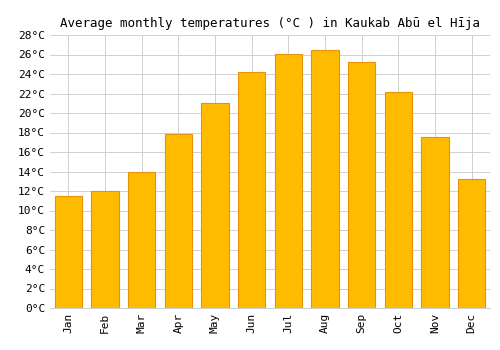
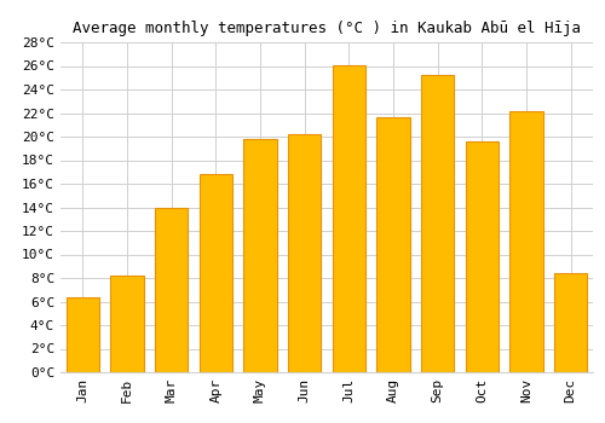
Jan: 11.5°C -> 6.4°C
Feb: 12.0°C -> 8.2°C
Apr: 17.8°C -> 16.8°C
May: 21.0°C -> 19.8°C
Jun: 24.2°C -> 20.2°C
Aug: 26.5°C -> 21.6°C
Oct: 22.2°C -> 19.6°C
Nov: 17.5°C -> 22.2°C
Dec: 13.2°C -> 8.4°C
